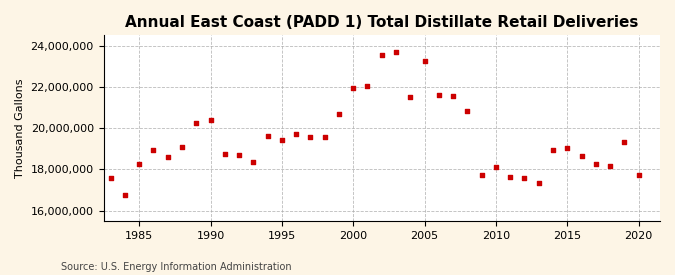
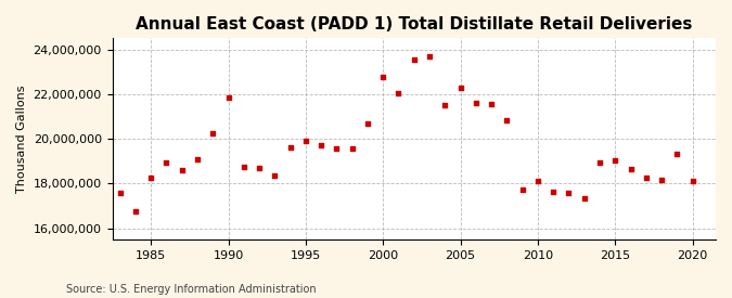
1990: 20,400,000 -> 21,850,000
1995: 19,450,000 -> 19,900,000
2000: 21,950,000 -> 22,750,000
2005: 23,250,000 -> 22,300,000
2020: 17,750,000 -> 18,100,000
